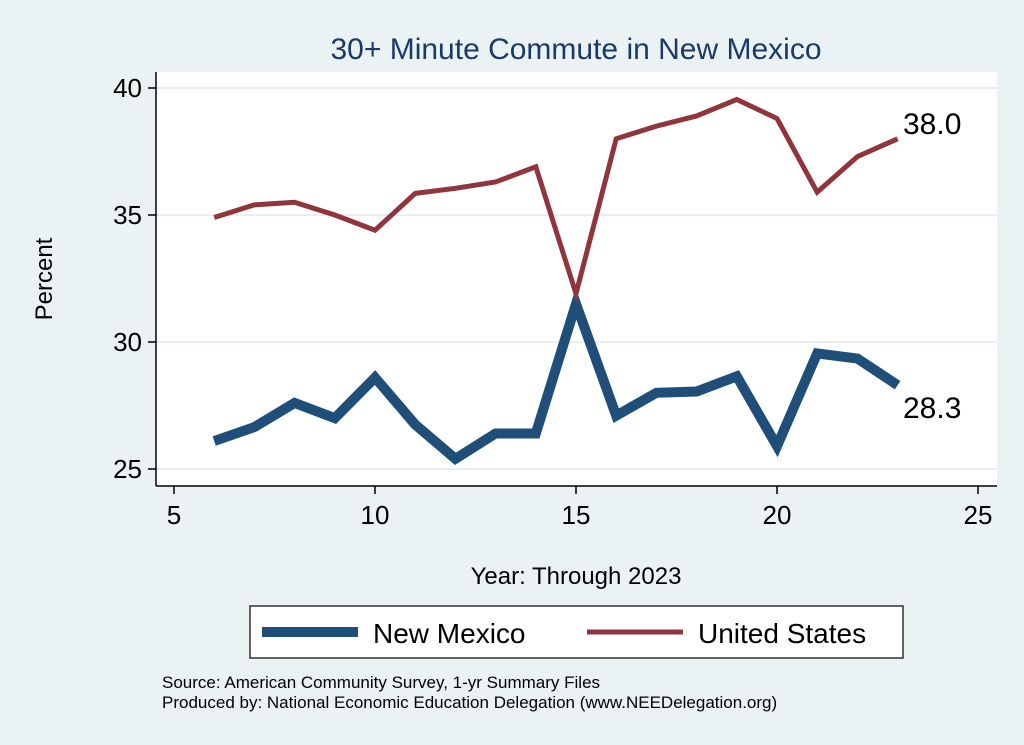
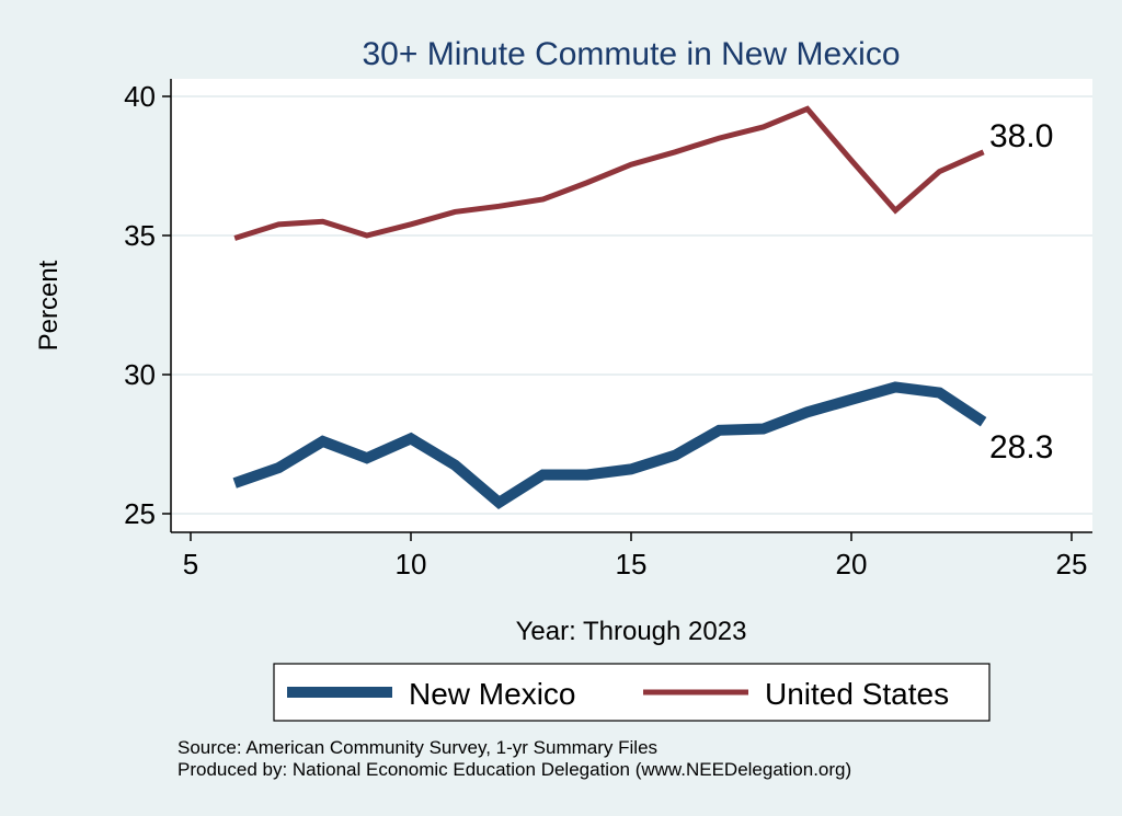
New Mexico/10: 28.6 -> 27.7
United States/10: 34.4 -> 35.4
New Mexico/15: 31.5 -> 26.6
United States/15: 31.9 -> 37.5
New Mexico/20: 25.9 -> 29.1
United States/20: 38.8 -> 37.7
